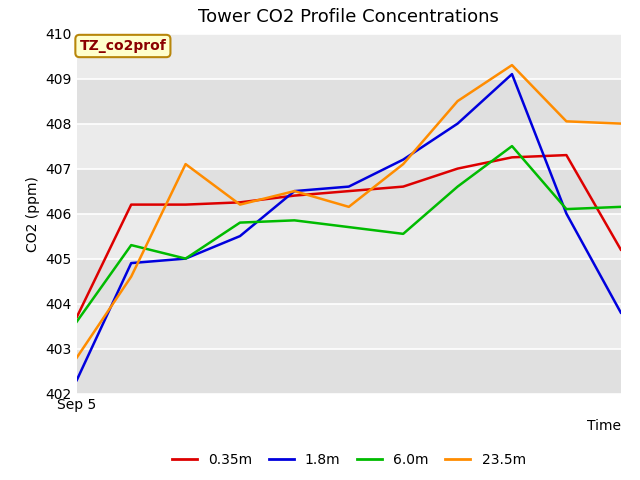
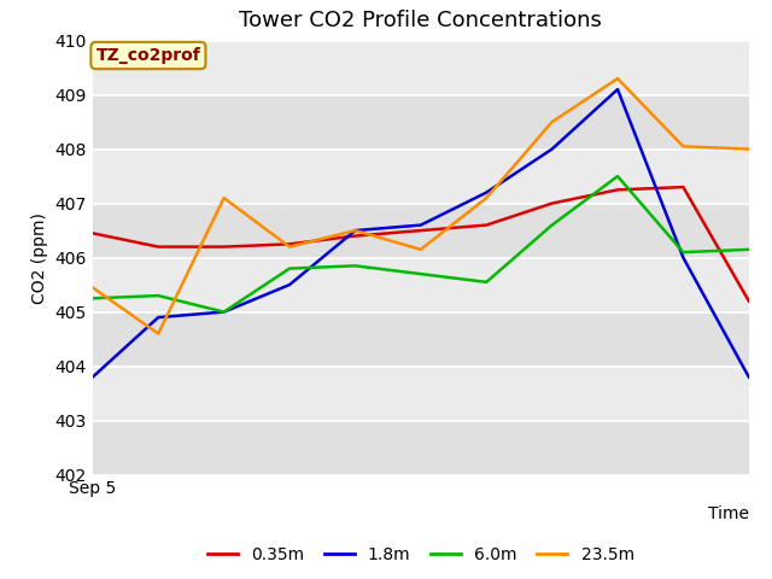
0.35m/Sep 5: 403.70 -> 406.45
1.8m/Sep 5: 402.3 -> 403.8
6.0m/Sep 5: 403.60 -> 405.25
23.5m/Sep 5: 402.80 -> 405.45
